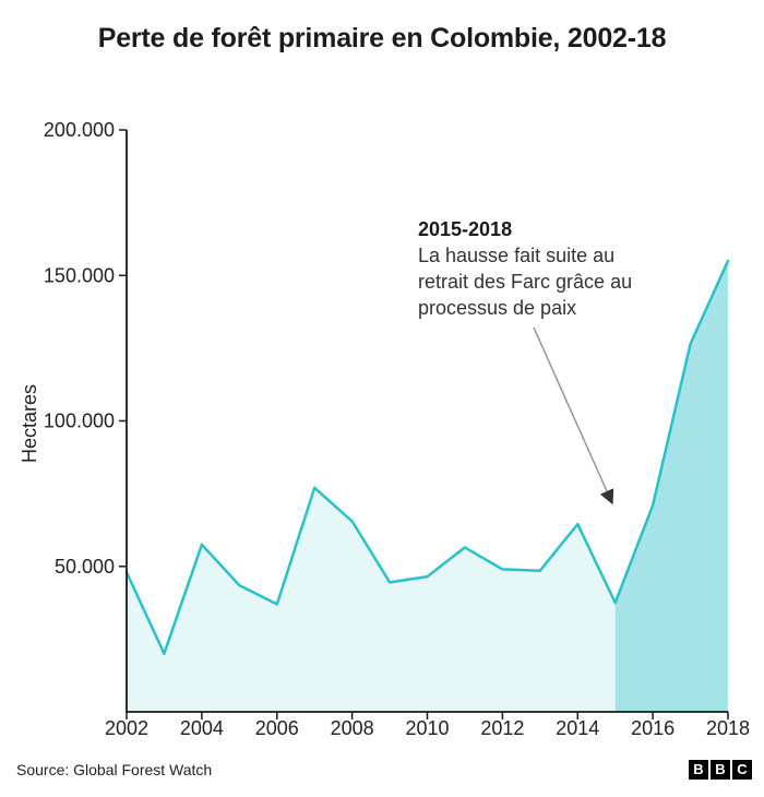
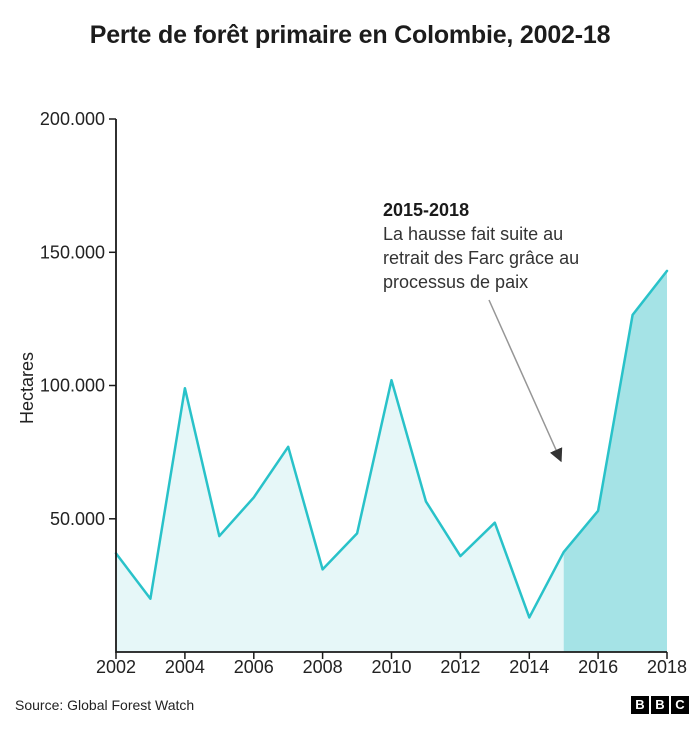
2002: 48000 -> 37000
2004: 58000 -> 99000
2006: 37000 -> 58000
2008: 66000 -> 31000
2010: 46000 -> 102000
2012: 49000 -> 36000
2014: 64000 -> 13000
2016: 71000 -> 53000
2018: 155000 -> 143000
